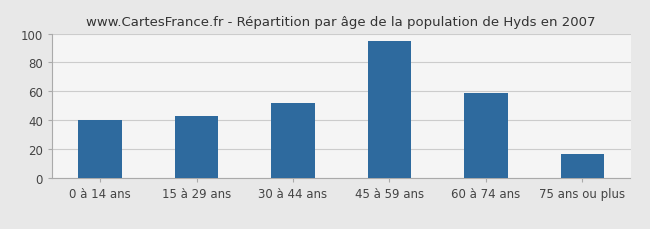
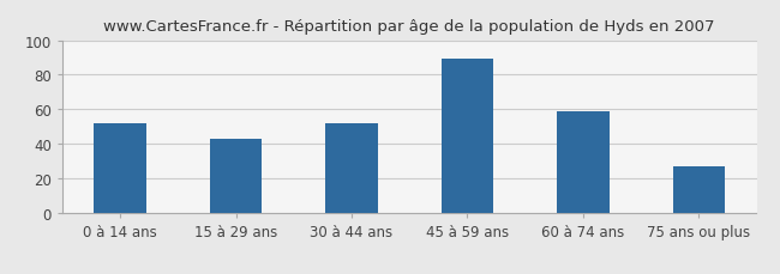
0 à 14 ans: 40 -> 52
45 à 59 ans: 95 -> 89
75 ans ou plus: 17 -> 27
